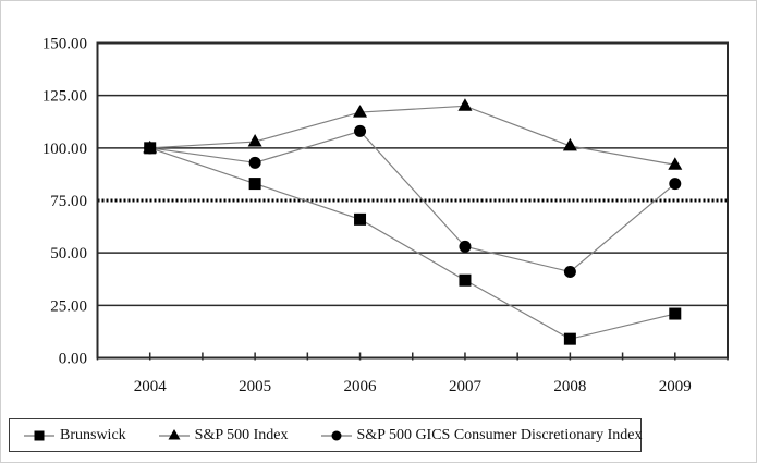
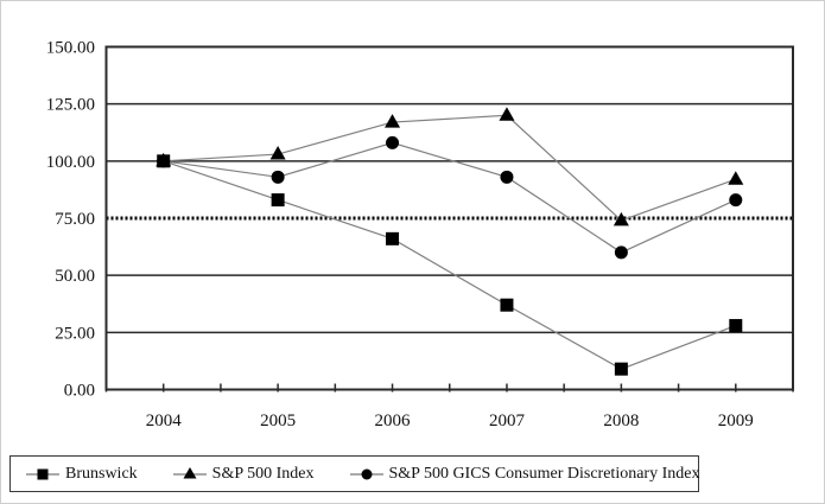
S&P 500 GICS Consumer Discretionary Index/2007: 53 -> 93
S&P 500 Index/2008: 101 -> 74
S&P 500 GICS Consumer Discretionary Index/2008: 41 -> 60
Brunswick/2009: 21 -> 28
